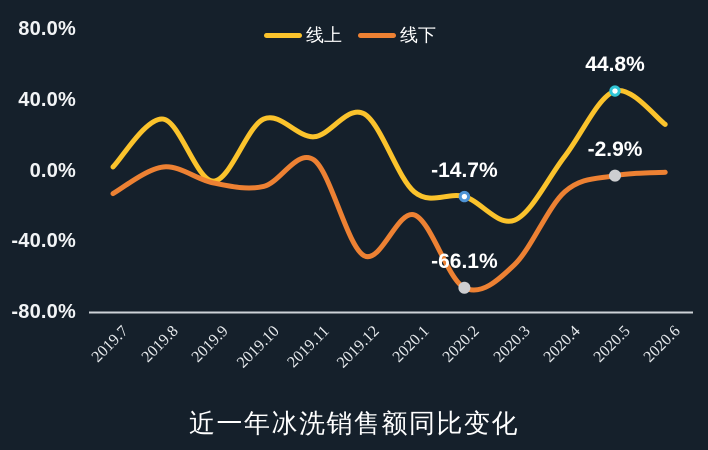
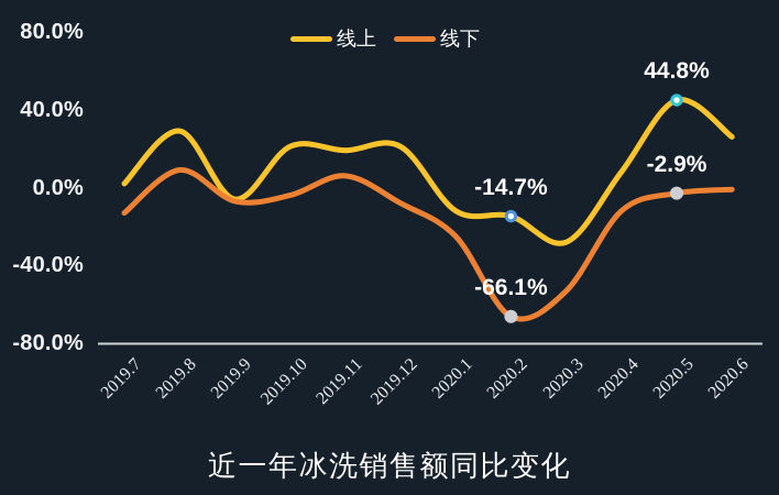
线下/2019.8: 2% -> 9%
线上/2019.10: 29% -> 21%
线下/2019.10: -9% -> -4%
线上/2019.12: 32% -> 21%
线下/2019.12: -48% -> -8%
